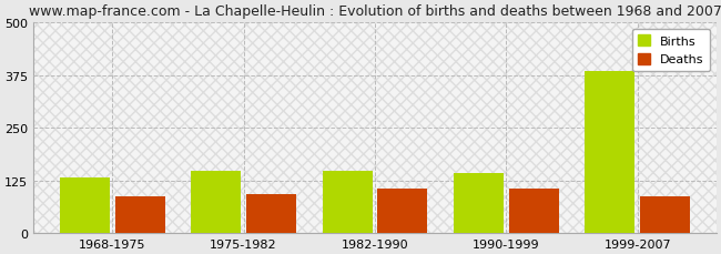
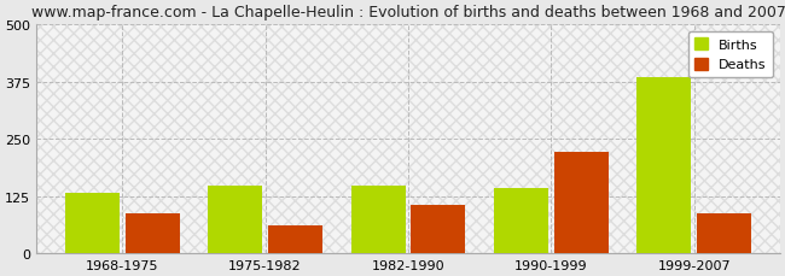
Deaths/1975-1982: 93 -> 60
Deaths/1990-1999: 106 -> 220
